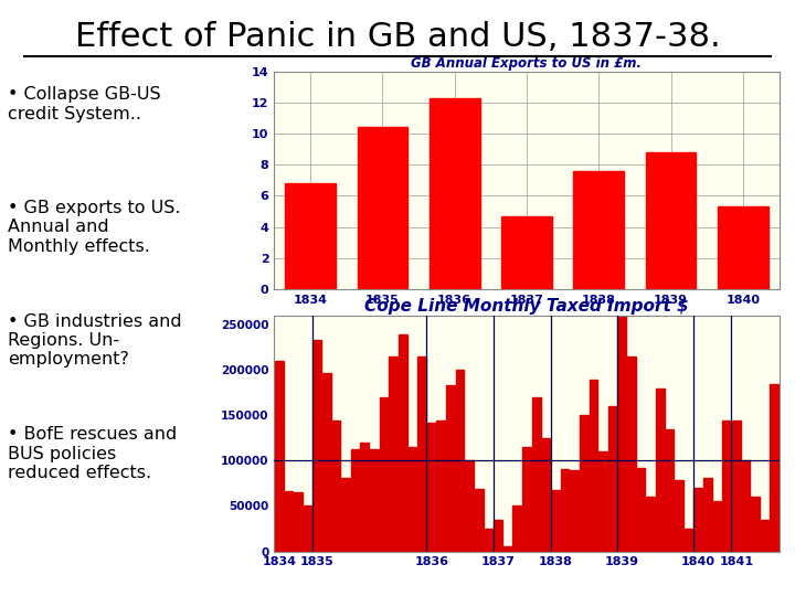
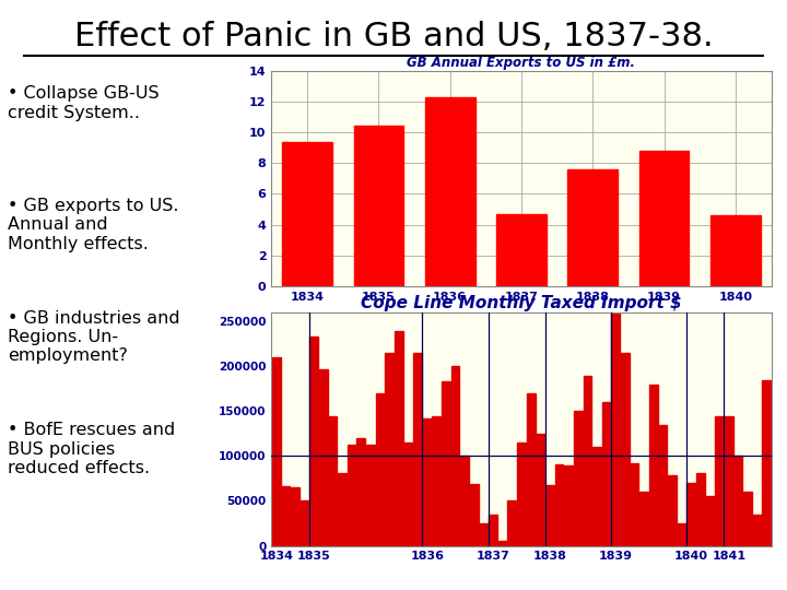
GB Annual Exports to US in £m./1834: 6.8 -> 9.4
GB Annual Exports to US in £m./1840: 5.3 -> 4.6
